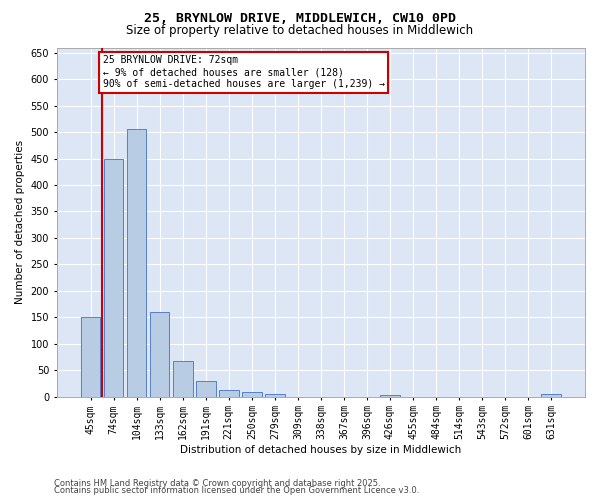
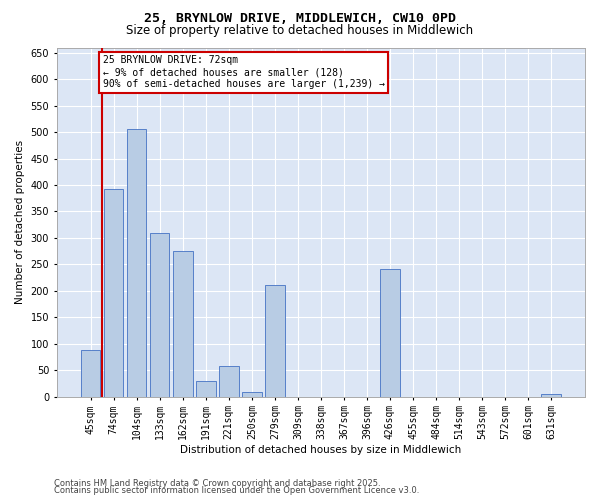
45sqm: 150 -> 88
74sqm: 450 -> 392
133sqm: 160 -> 310
162sqm: 67 -> 276
221sqm: 13 -> 58
279sqm: 5 -> 210
426sqm: 3 -> 242
